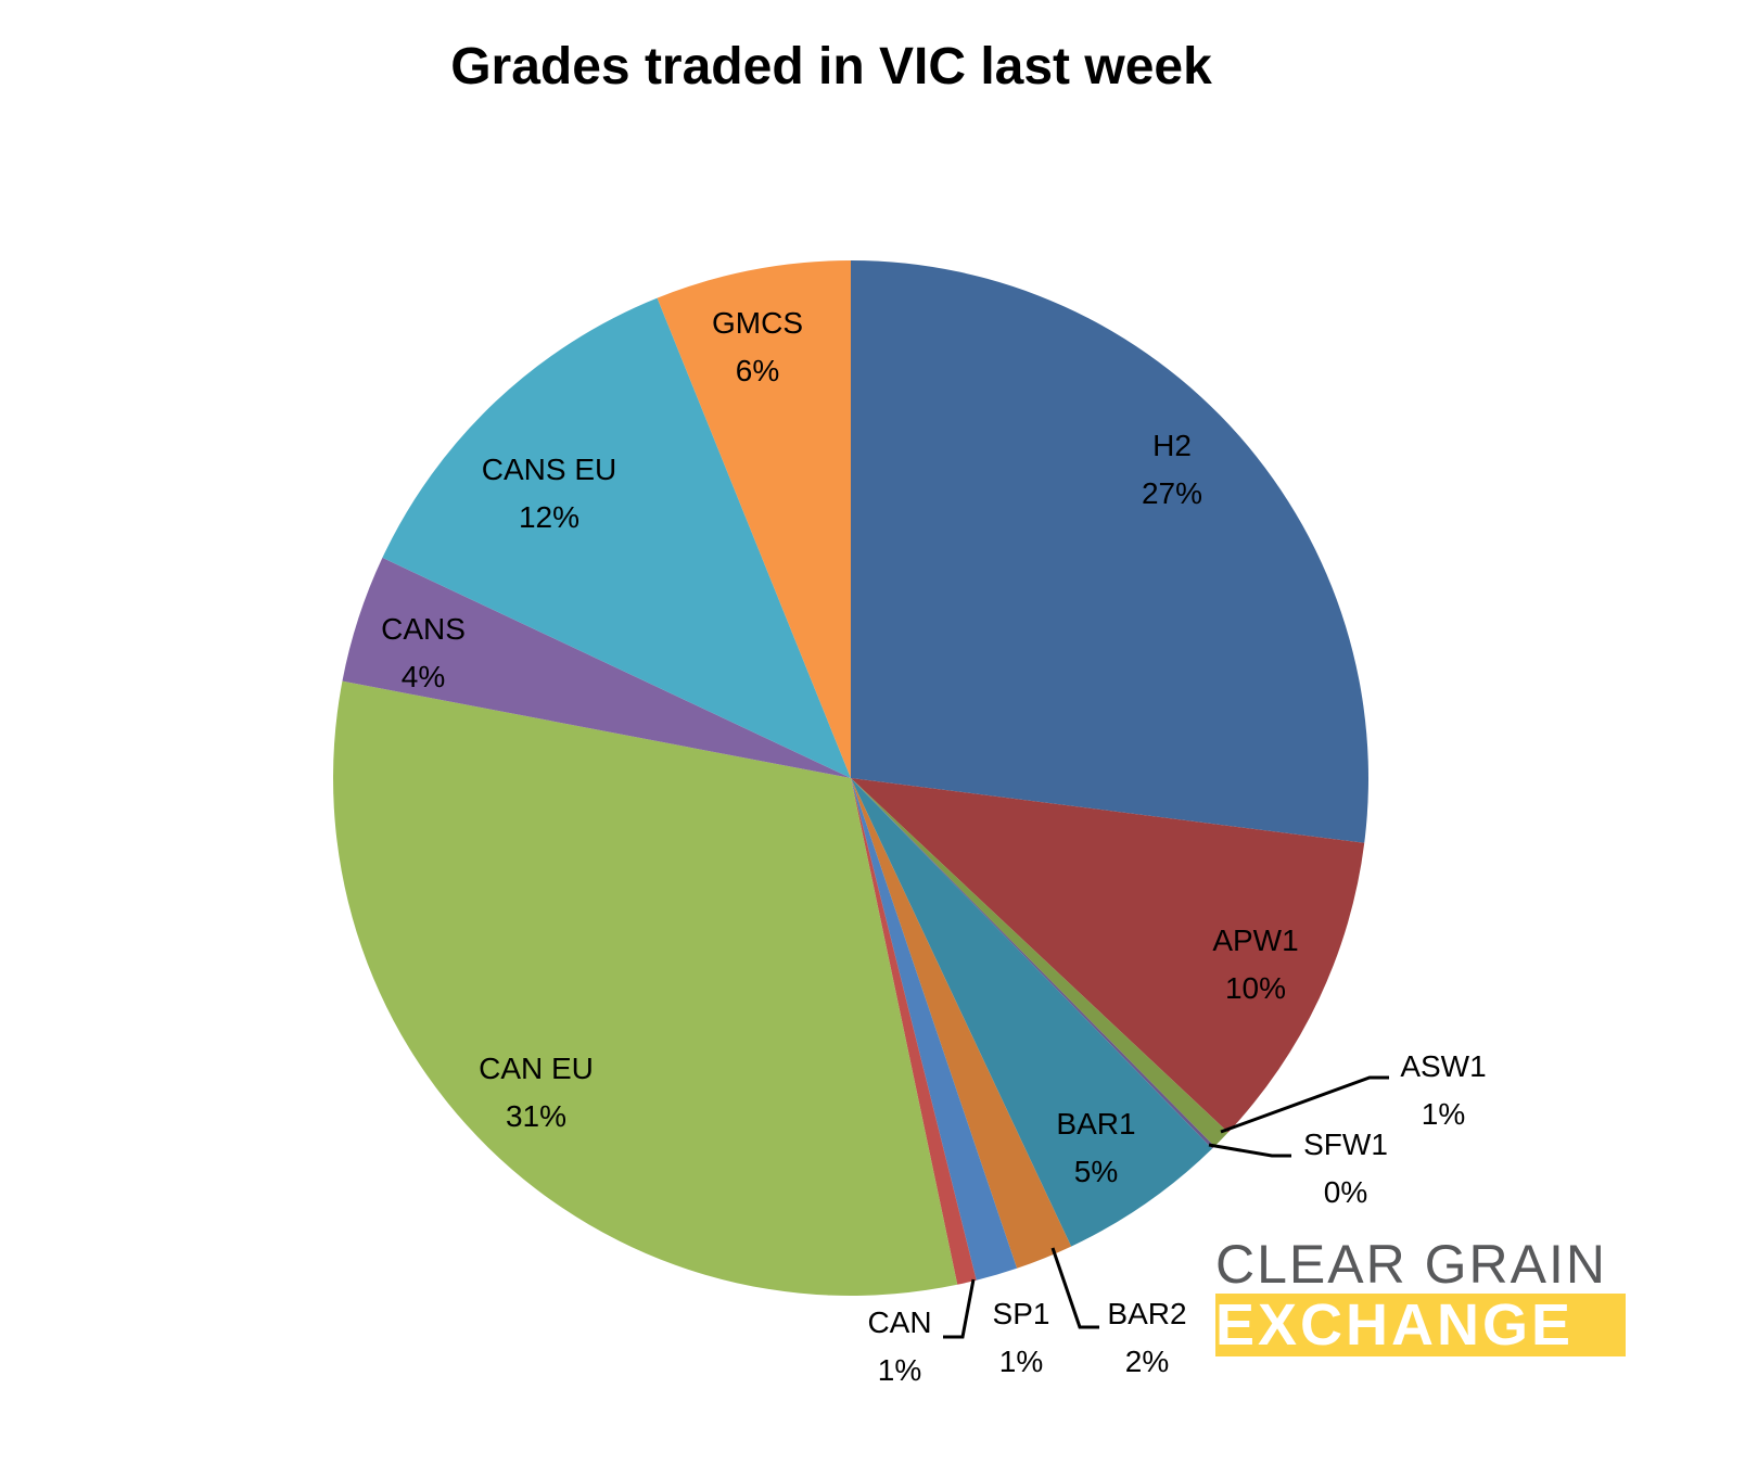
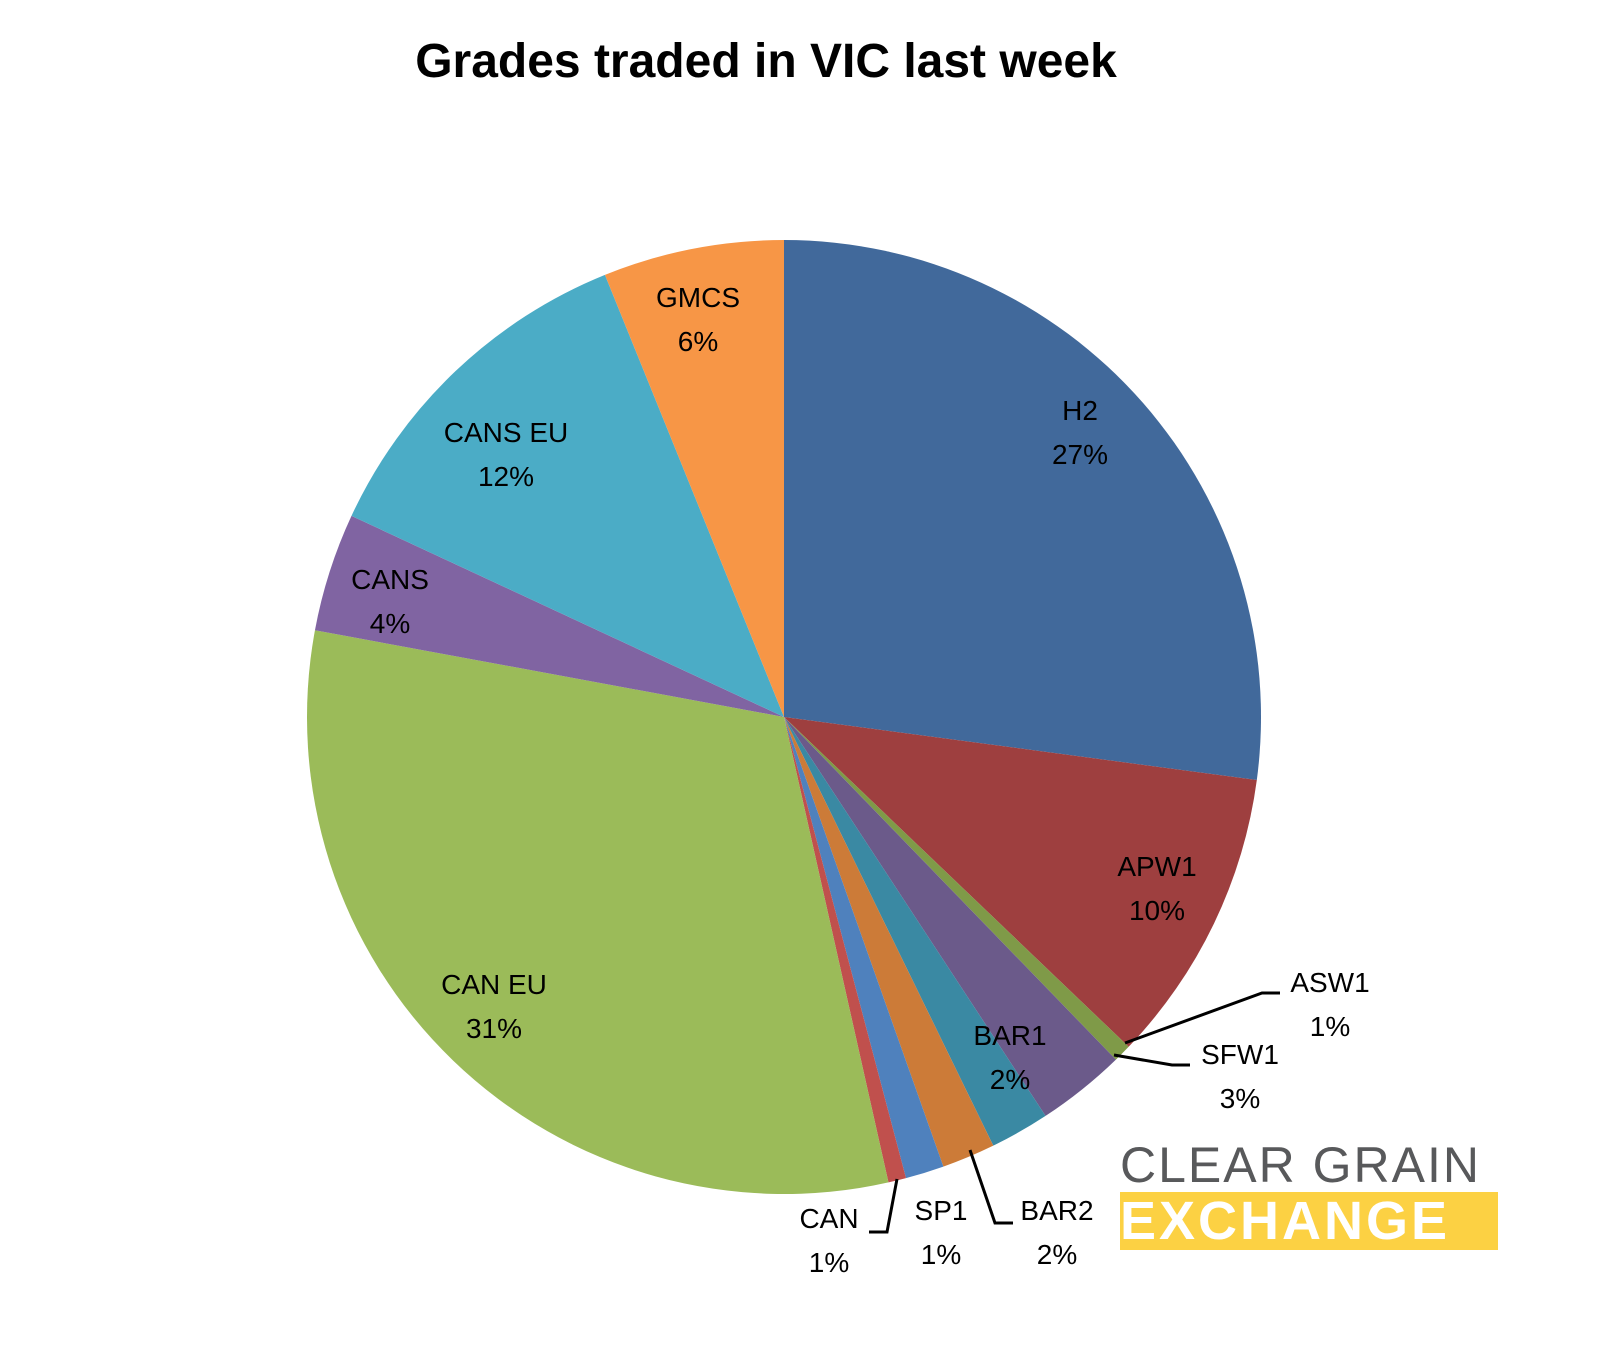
SFW1: 0% -> 3%
BAR1: 5% -> 2%
